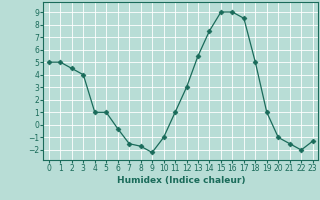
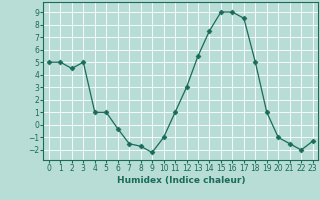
3: 4.0 -> 5.0
